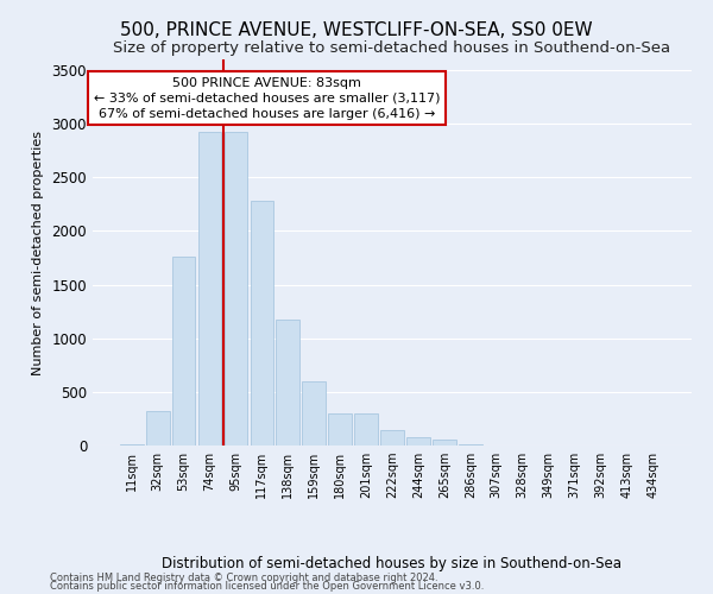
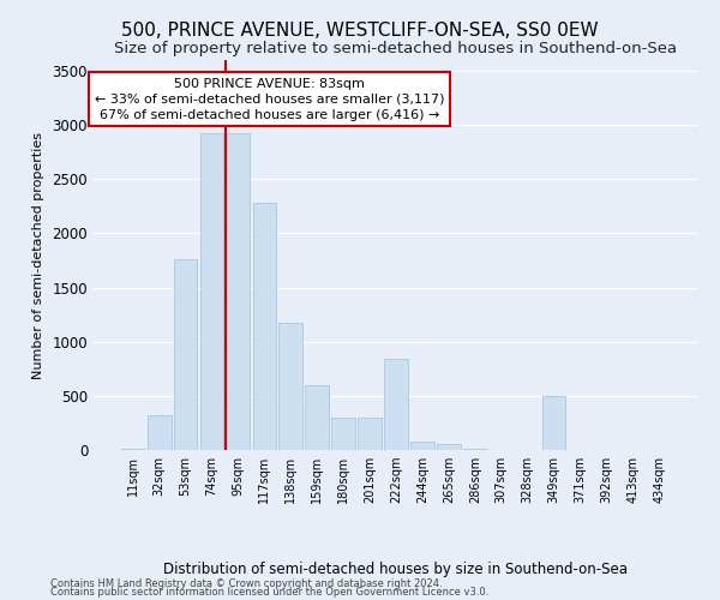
222sqm: 140 -> 840
349sqm: 0 -> 500
